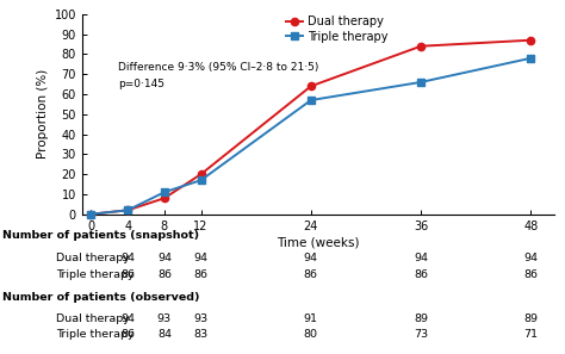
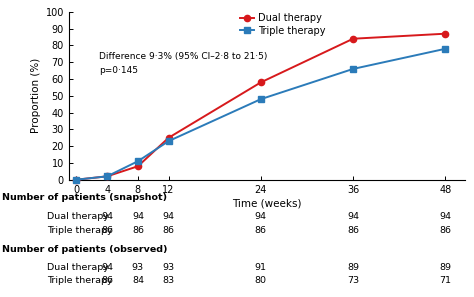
Dual therapy/12: 20 -> 25
Triple therapy/12: 17 -> 23
Dual therapy/24: 64 -> 58
Triple therapy/24: 57 -> 48
